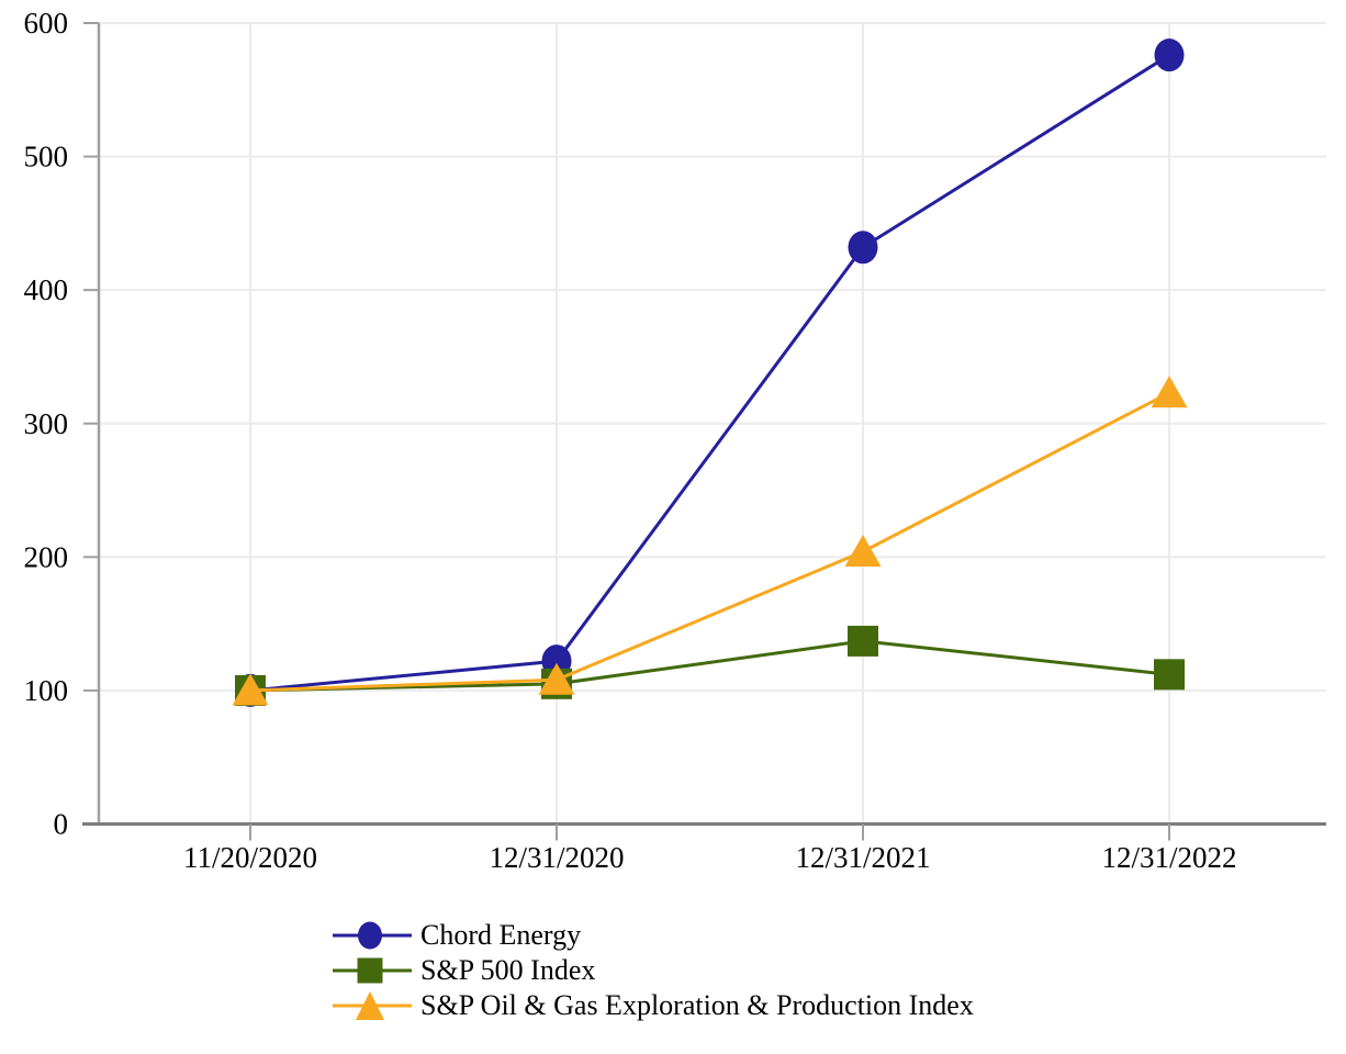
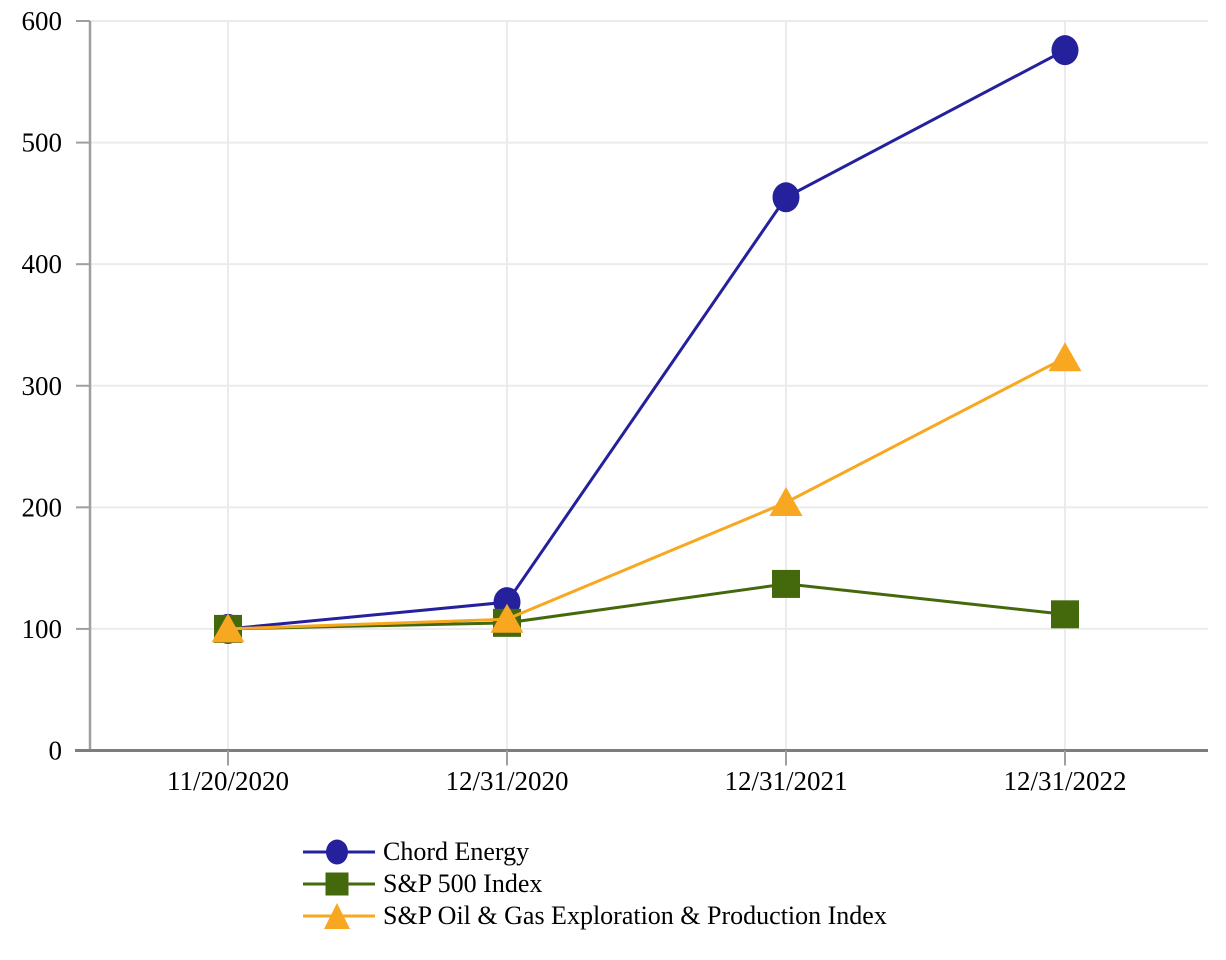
Chord Energy/12/31/2021: 432 -> 455
